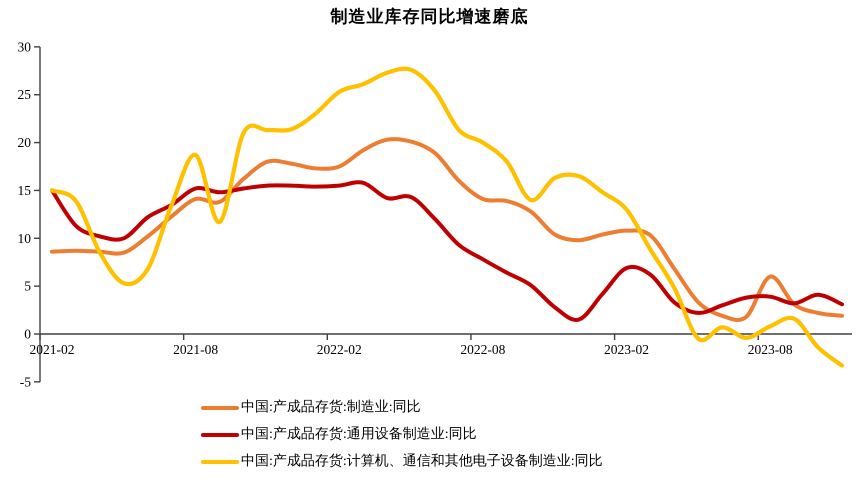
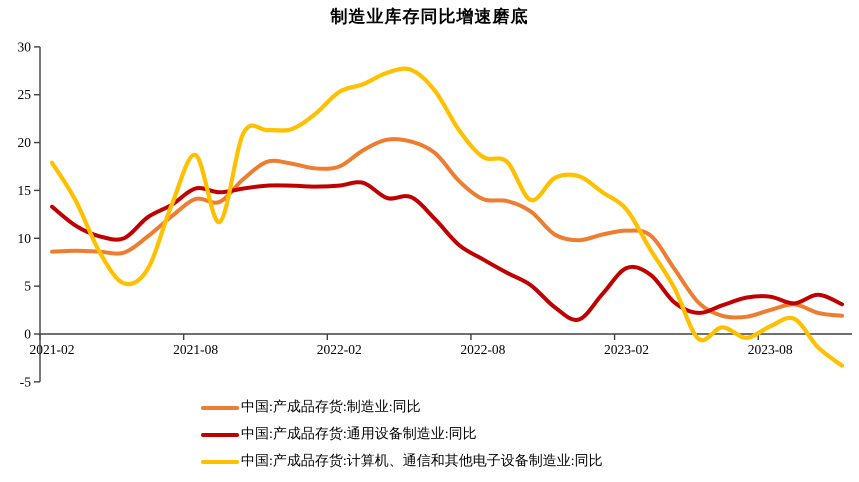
中国:产成品存货:通用设备制造业:同比/2021-02: 15 -> 13
中国:产成品存货:计算机、通信和其他电子设备制造业:同比/2021-02: 15 -> 18
中国:产成品存货:计算机、通信和其他电子设备制造业:同比/2022-08: 20 -> 18
中国:产成品存货:制造业:同比/2023-08: 6 -> 2
